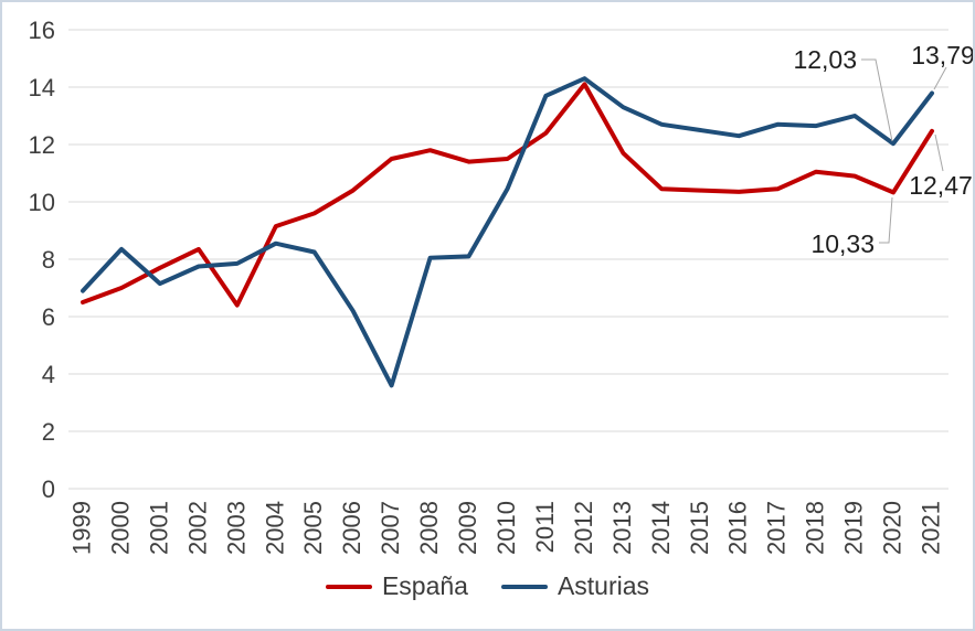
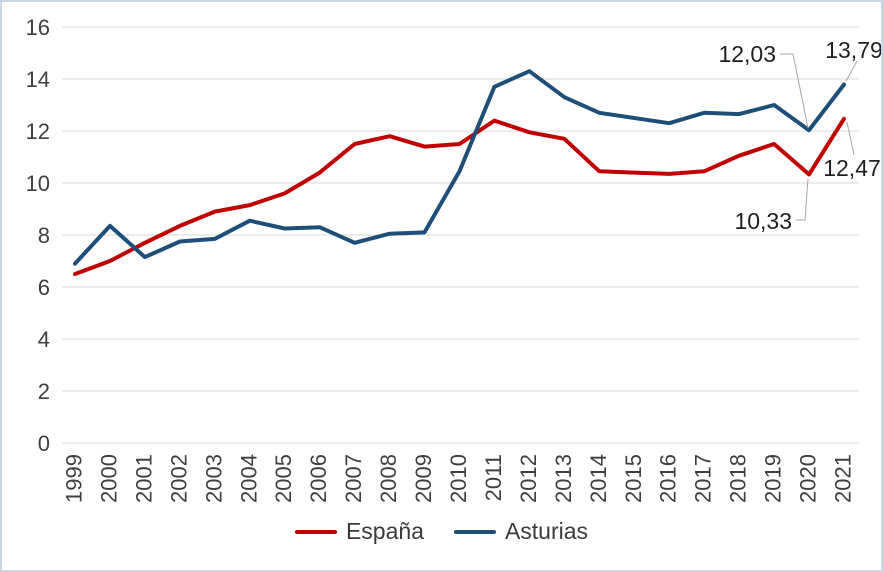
España/2003: 6.4 -> 8.9
Asturias/2006: 6.2 -> 8.3
Asturias/2007: 3.6 -> 7.7
España/2012: 14.1 -> 11.9
España/2019: 10.9 -> 11.5
